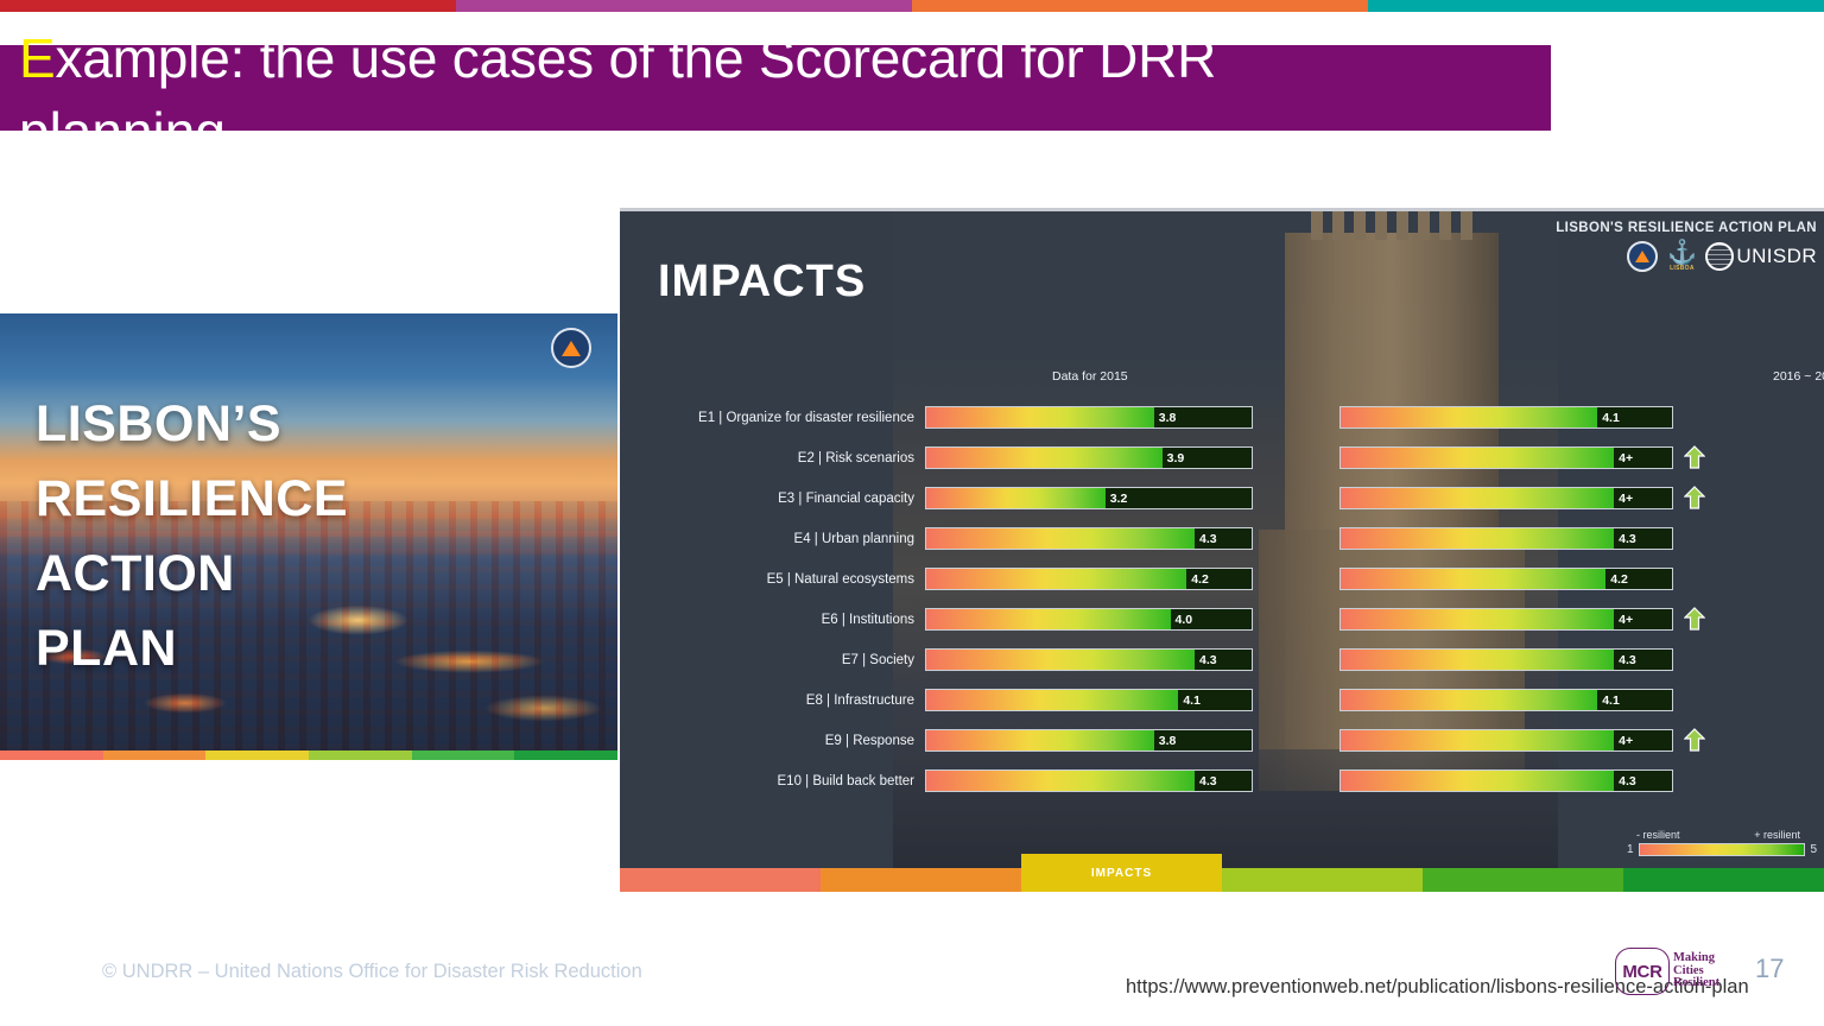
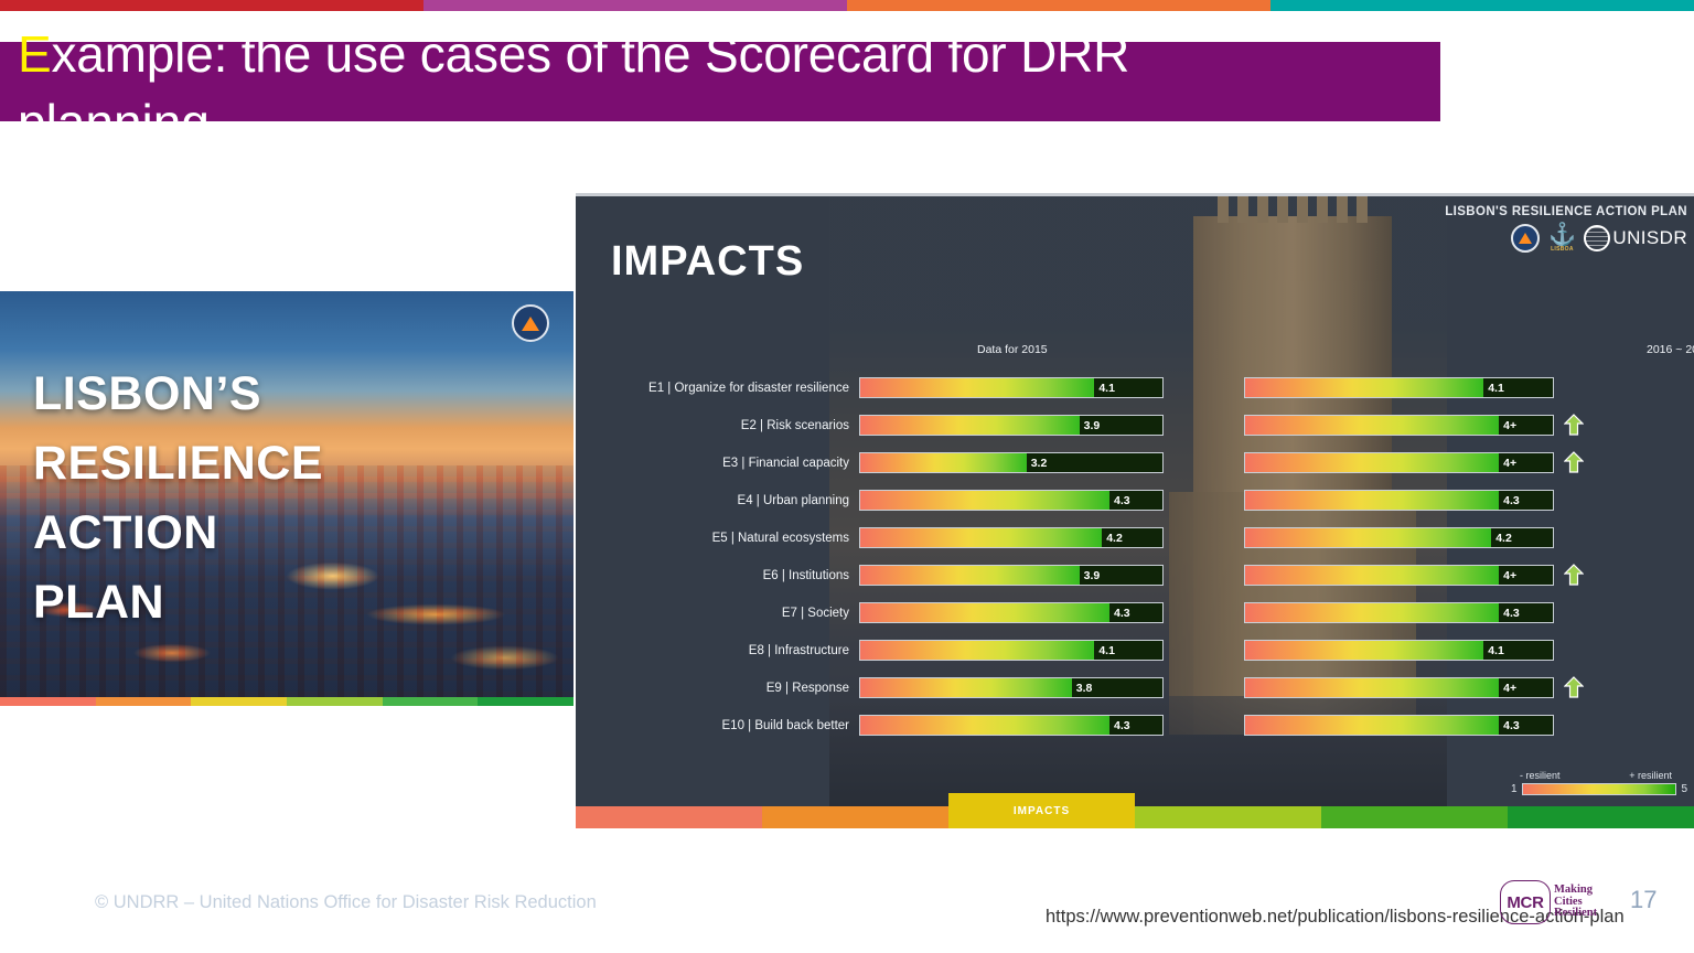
Data for 2015/E1 | Organize for disaster resilience: 3.8 -> 4.1
Data for 2015/E6 | Institutions: 4.0 -> 3.9
